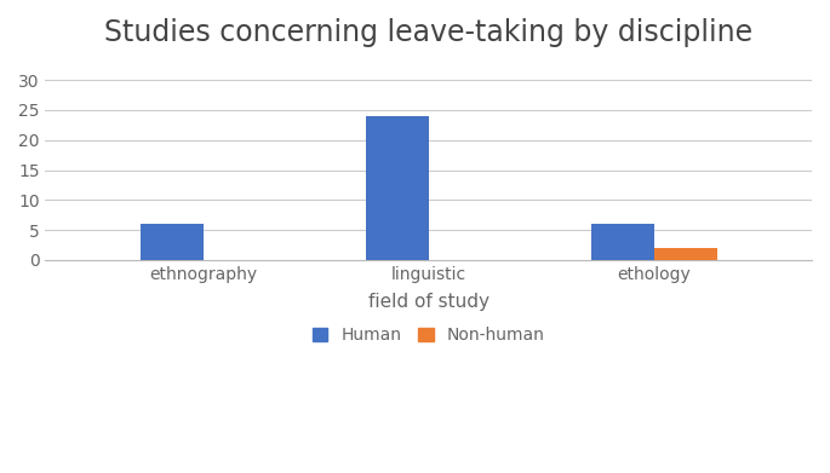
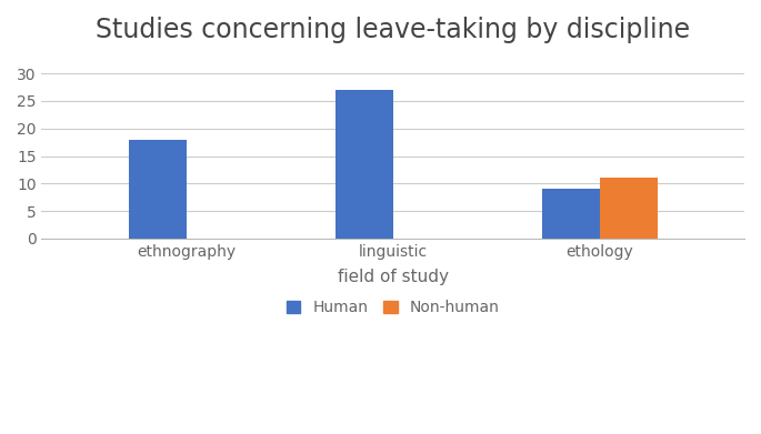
Human/ethnography: 6 -> 18
Human/linguistic: 24 -> 27
Human/ethology: 6 -> 9
Non-human/ethology: 2 -> 11
